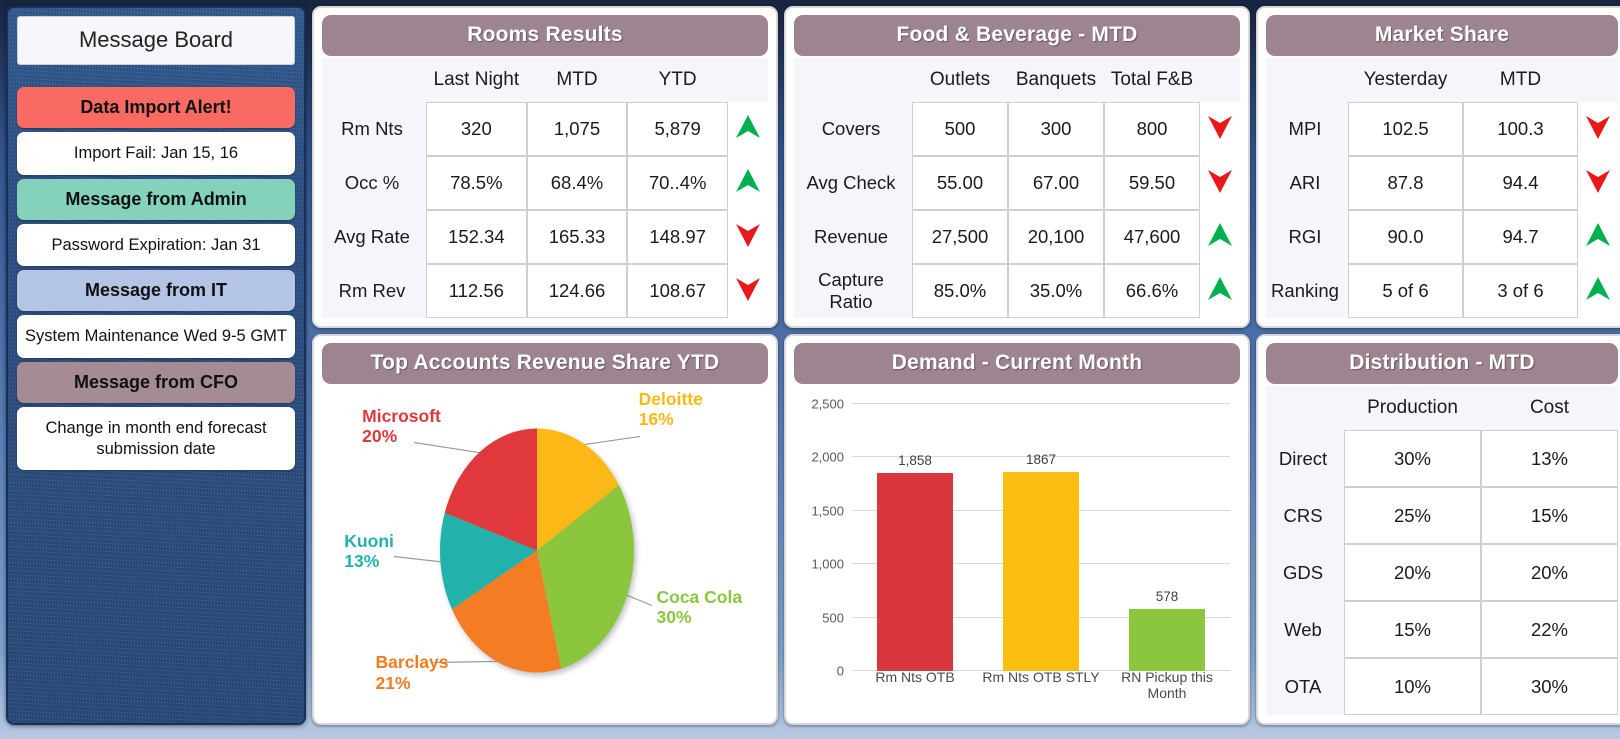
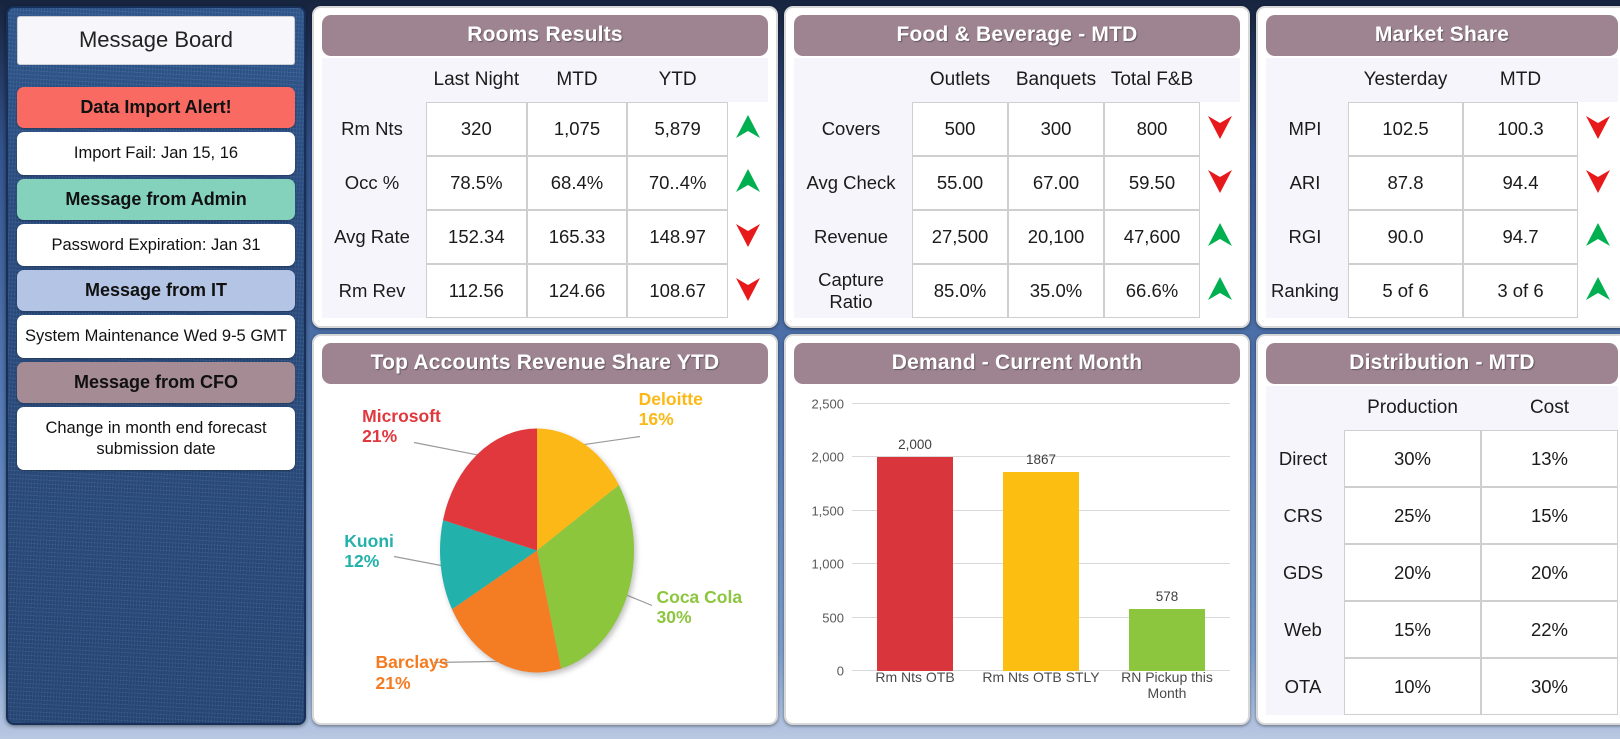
Top Accounts Revenue Share YTD/Kuoni: 13% -> 12%
Top Accounts Revenue Share YTD/Microsoft: 20% -> 21%
Demand - Current Month/Rm Nts OTB: 1,858 -> 2,000
